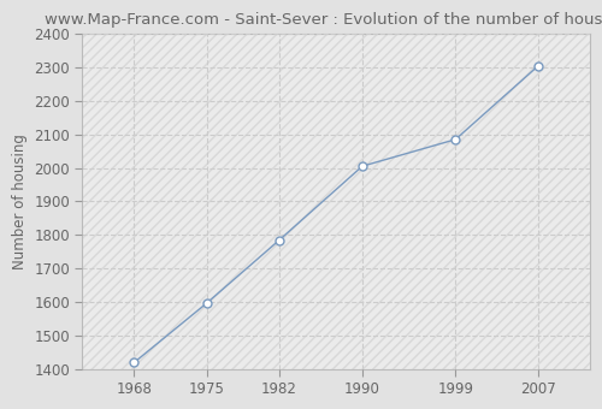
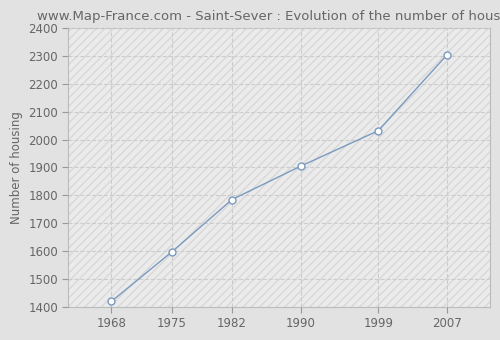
1990: 2005 -> 1905
1999: 2085 -> 2032
